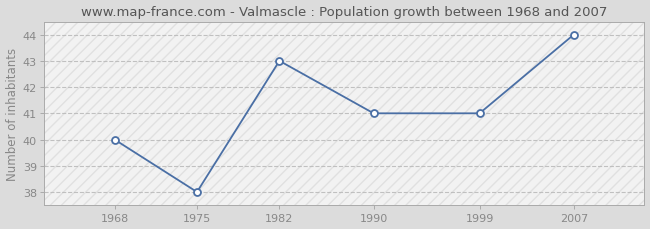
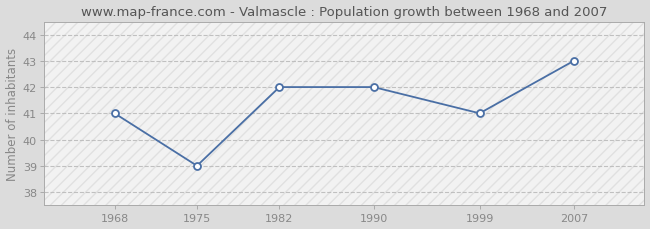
1968: 40 -> 41
1975: 38 -> 39
1982: 43 -> 42
1990: 41 -> 42
2007: 44 -> 43
